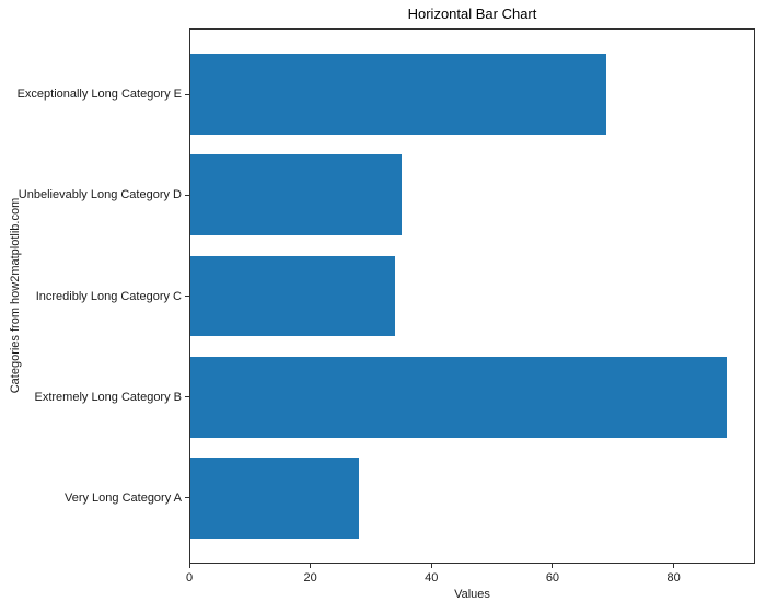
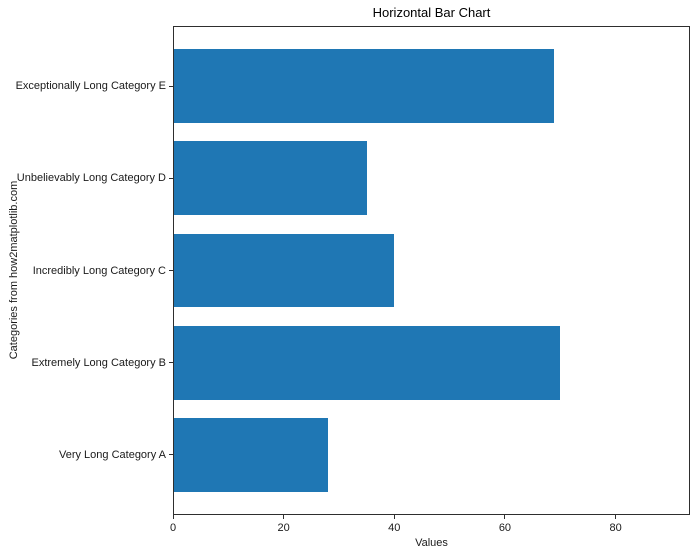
Extremely Long Category B: 89 -> 70
Incredibly Long Category C: 34 -> 40
